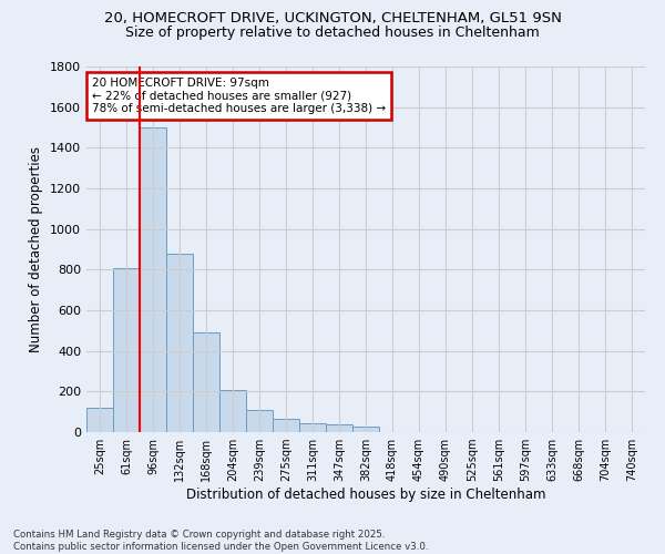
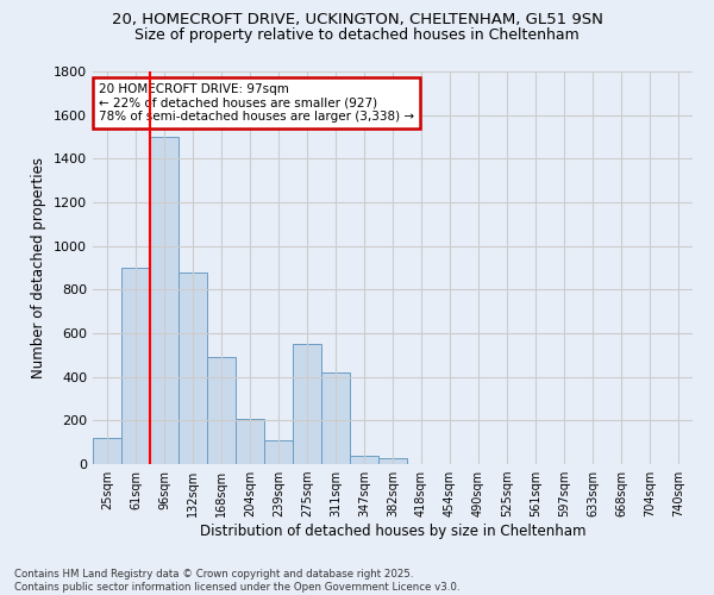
61sqm: 800 -> 900
275sqm: 60 -> 550
311sqm: 40 -> 420
